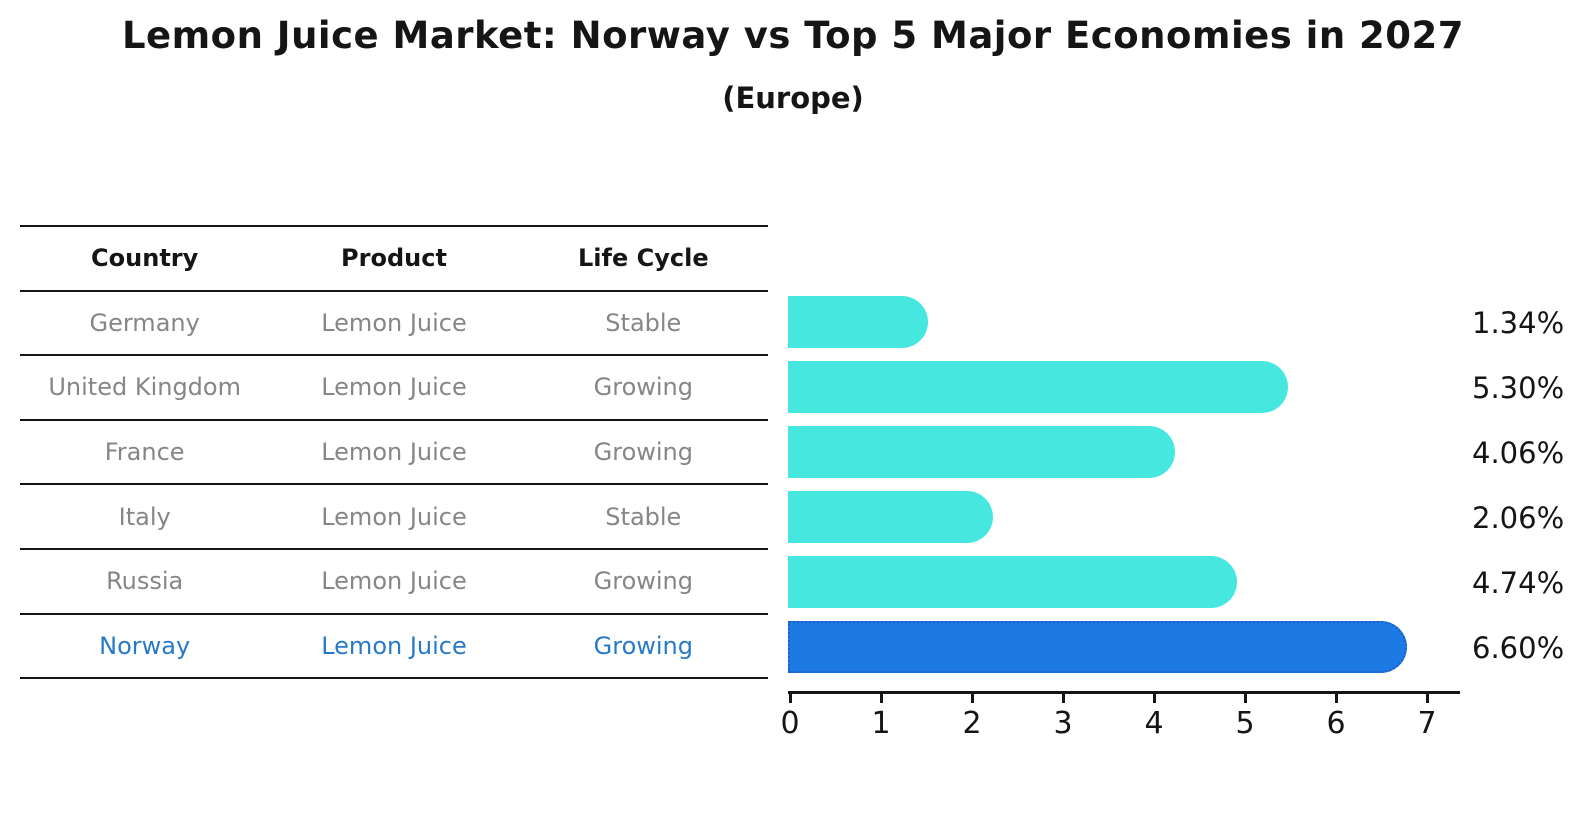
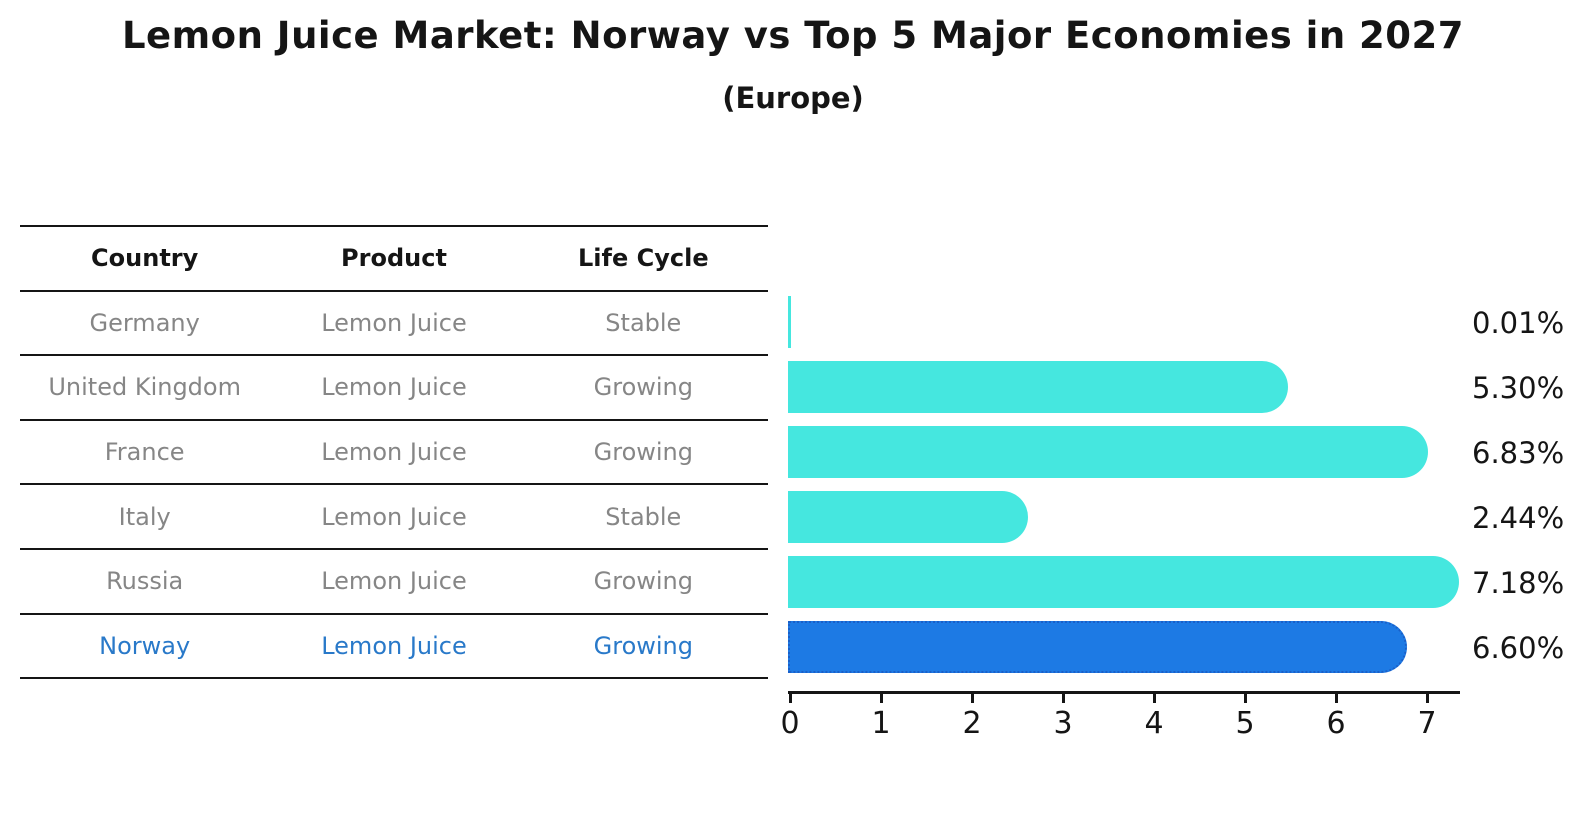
Germany: 1.34% -> 0.01%
France: 4.06% -> 6.83%
Italy: 2.06% -> 2.44%
Russia: 4.74% -> 7.18%
